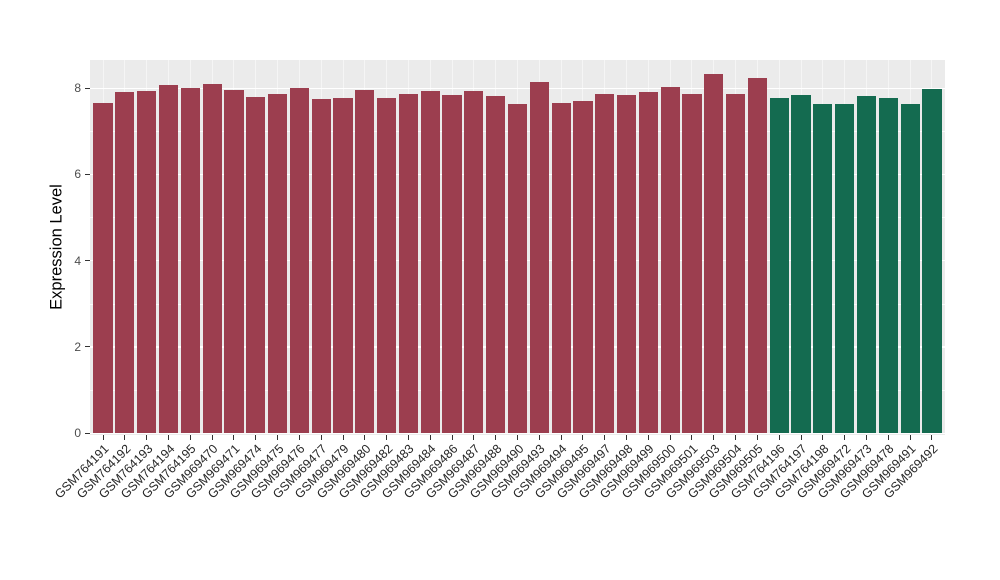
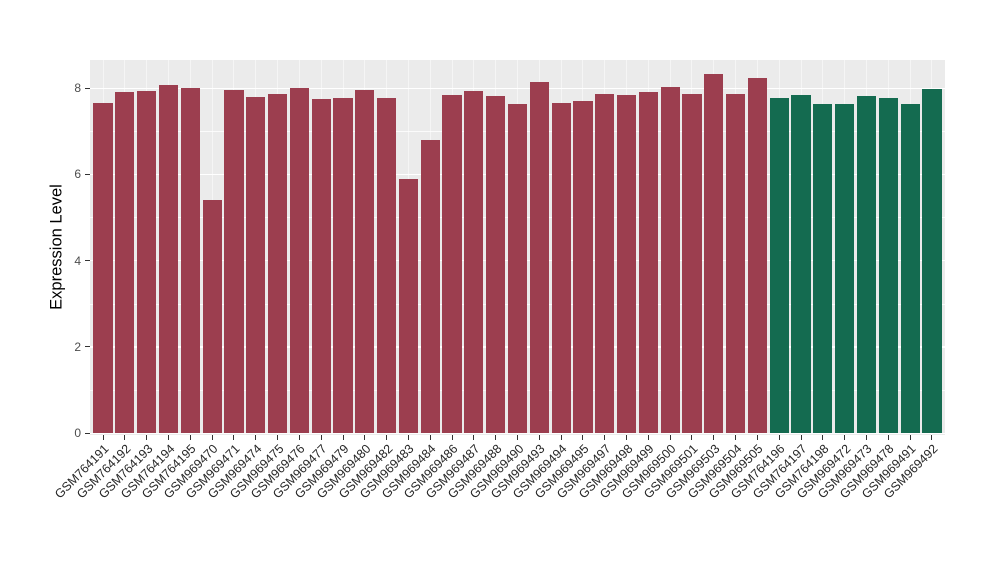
GSM969470: 8.1 -> 5.4
GSM969483: 7.9 -> 5.9
GSM969484: 7.9 -> 6.8
